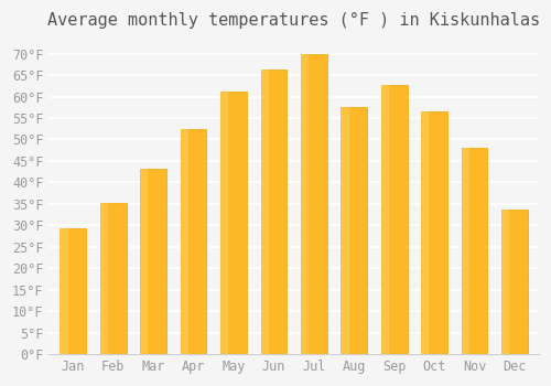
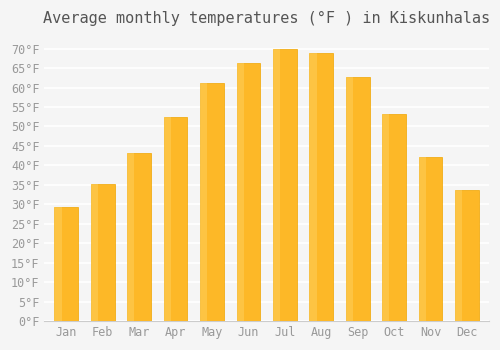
Aug: 57.5°F -> 68.9°F
Oct: 56.5°F -> 53.1°F
Nov: 48.0°F -> 42.1°F
